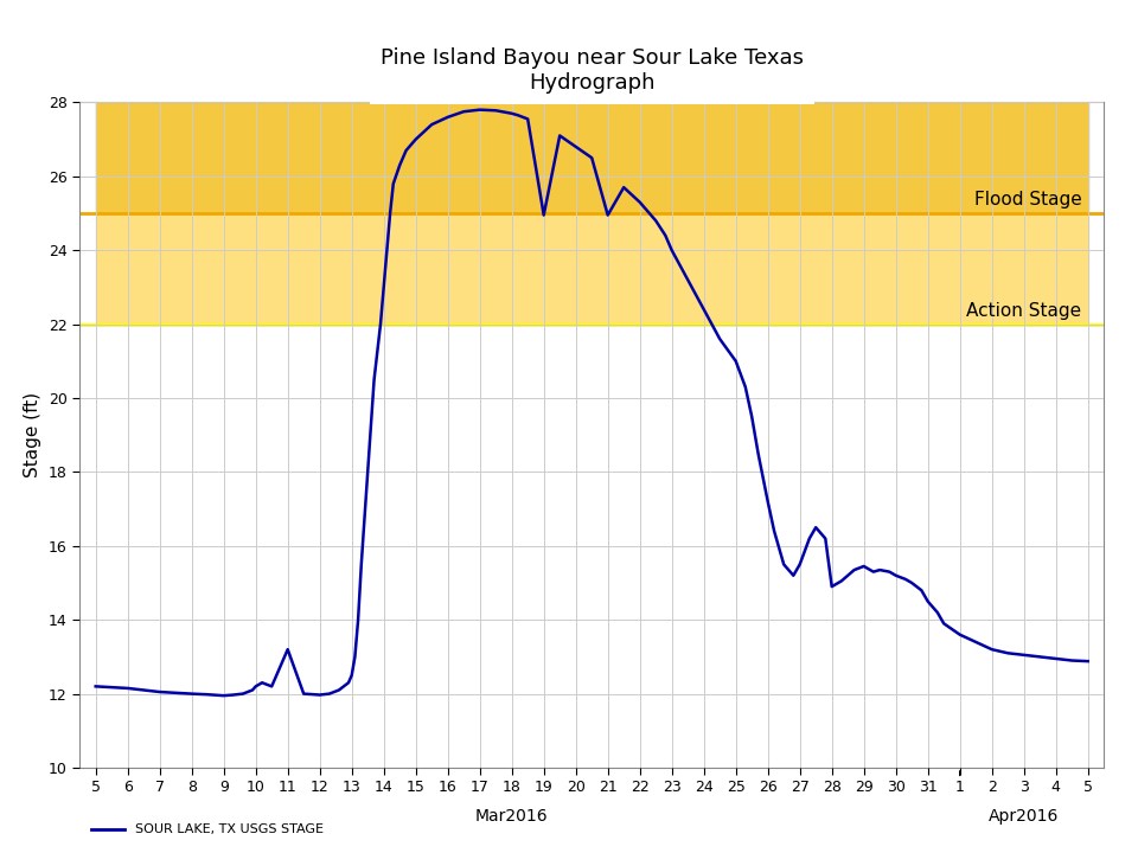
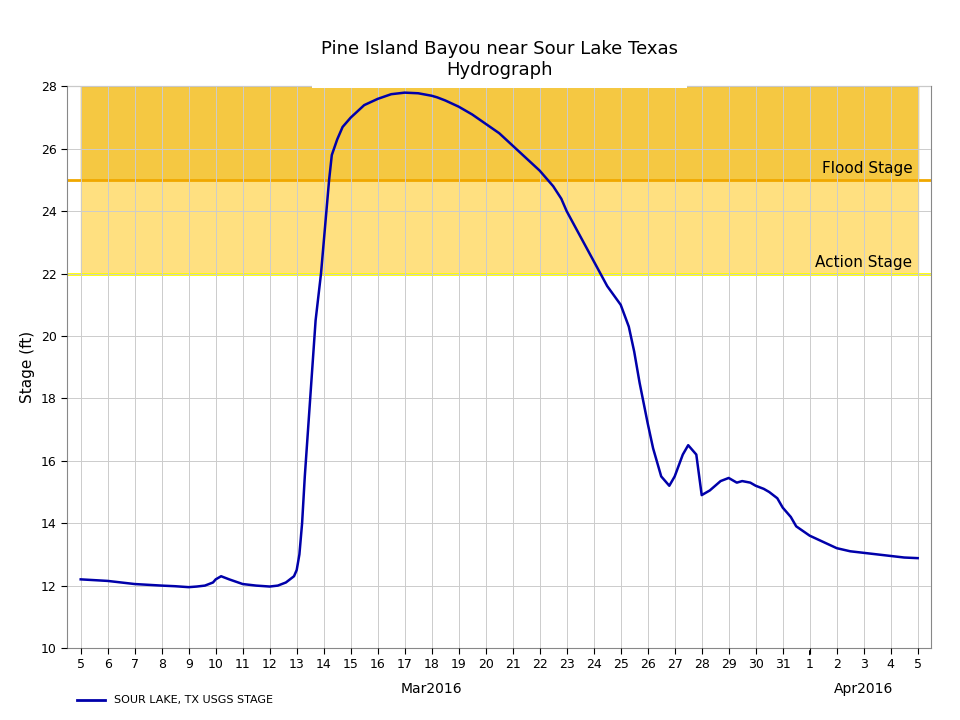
11: 13.20 -> 12.05
19: 24.95 -> 27.35
21: 24.95 -> 26.10
